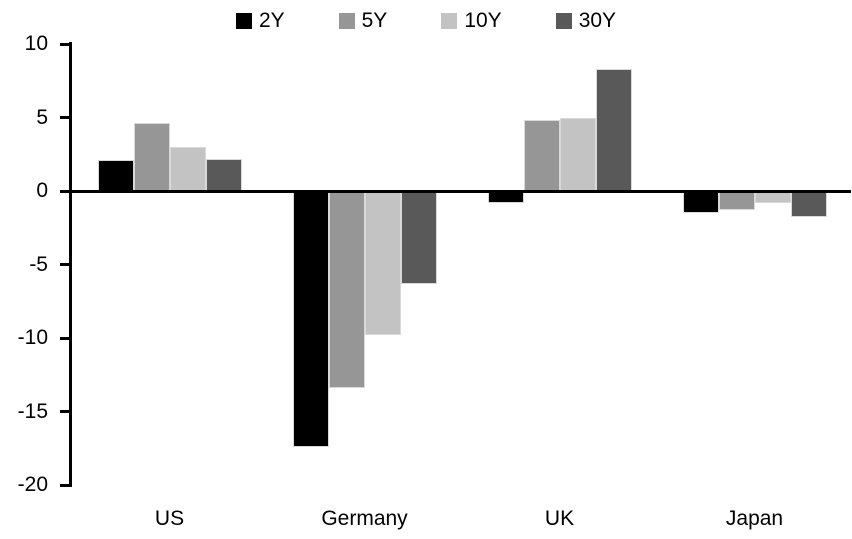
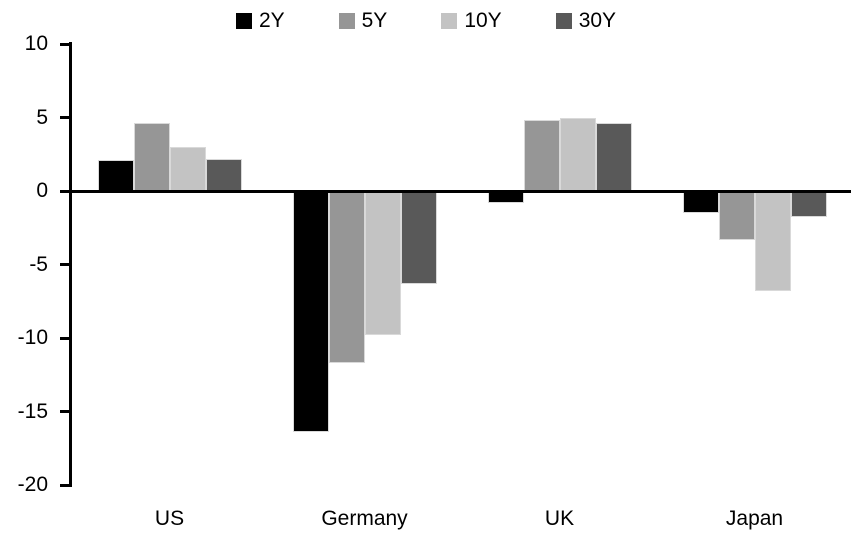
2Y/Germany: -17.4 -> -16.4
5Y/Germany: -13.4 -> -11.7
30Y/UK: 8.3 -> 4.6
5Y/Japan: -1.3 -> -3.3
10Y/Japan: -0.8 -> -6.8
